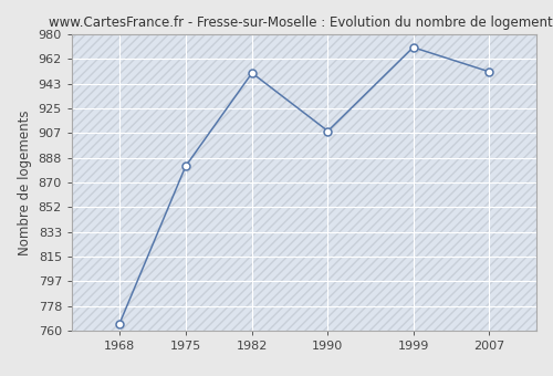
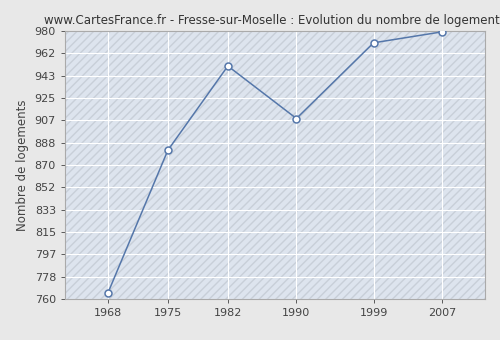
2007: 952 -> 979
